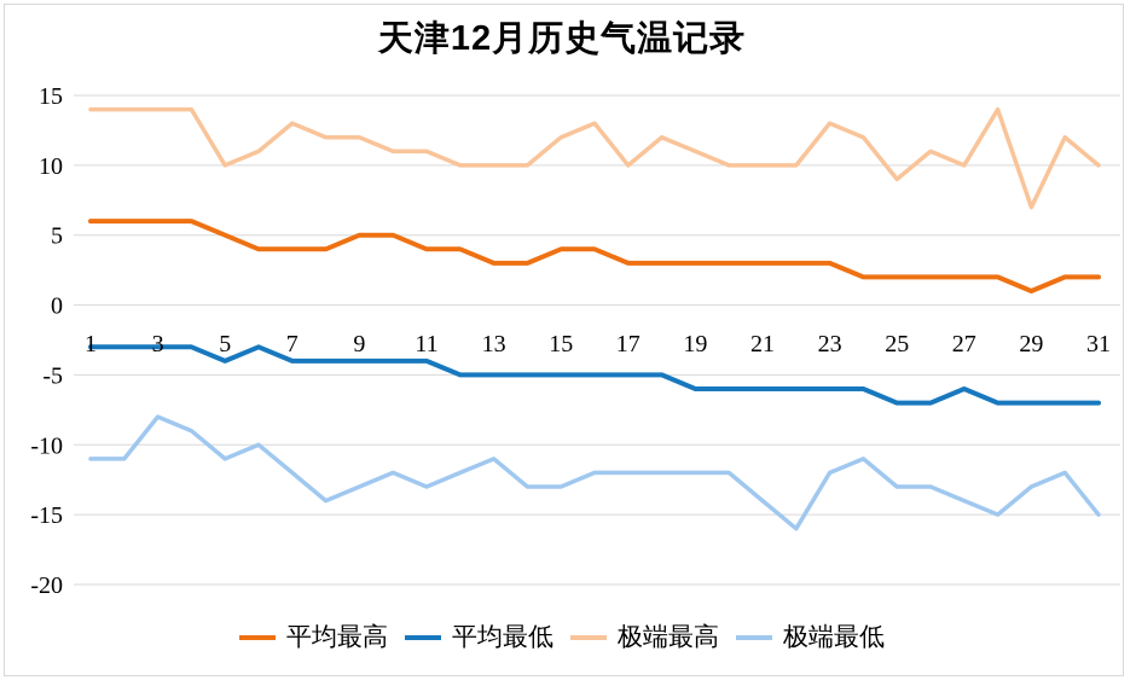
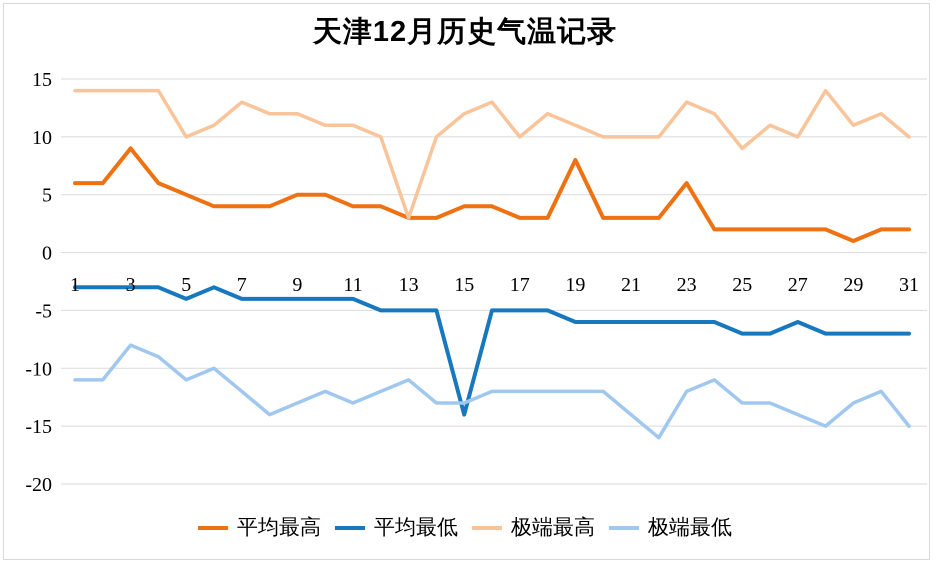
平均最高/3: 6 -> 9
极端最高/13: 10 -> 3
平均最低/15: -5 -> -14
平均最高/19: 3 -> 8
平均最高/23: 3 -> 6
极端最高/29: 7 -> 11
